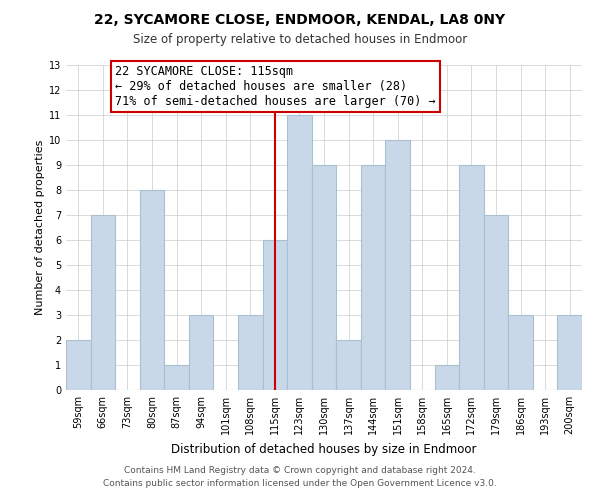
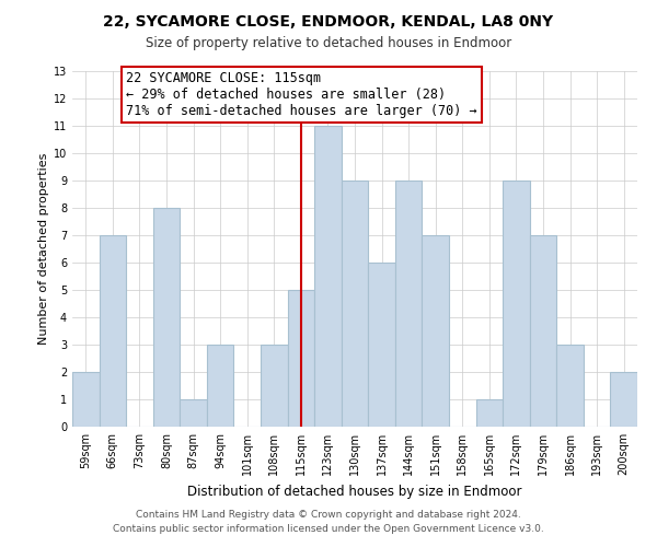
115sqm: 6 -> 5
137sqm: 2 -> 6
151sqm: 10 -> 7
200sqm: 3 -> 2
